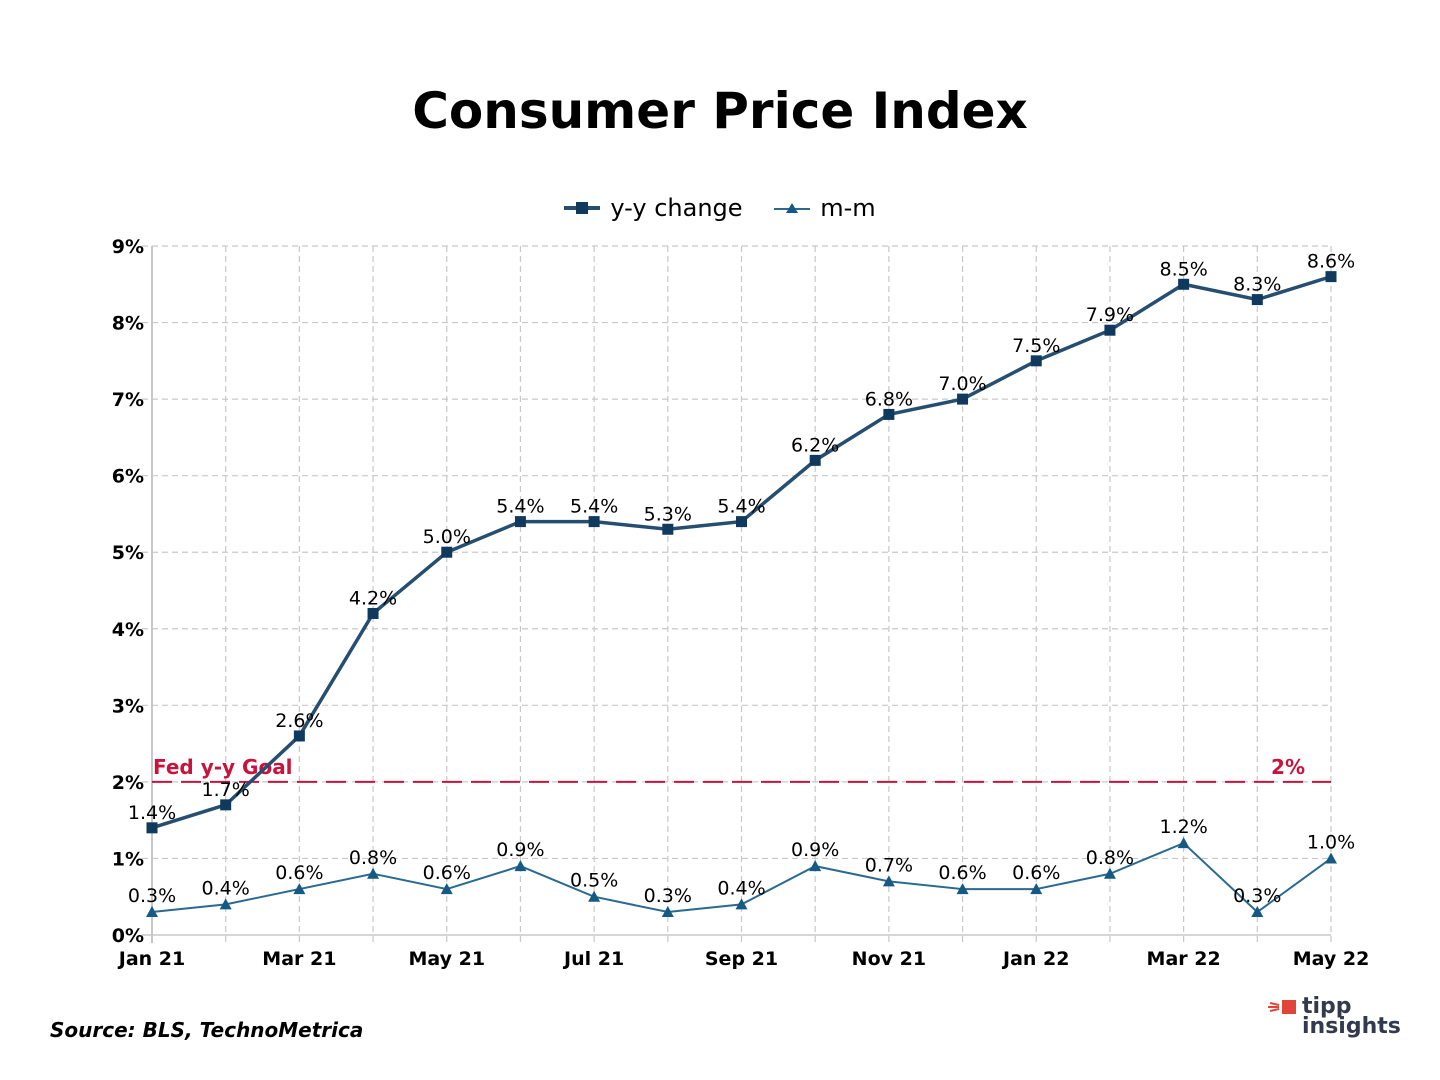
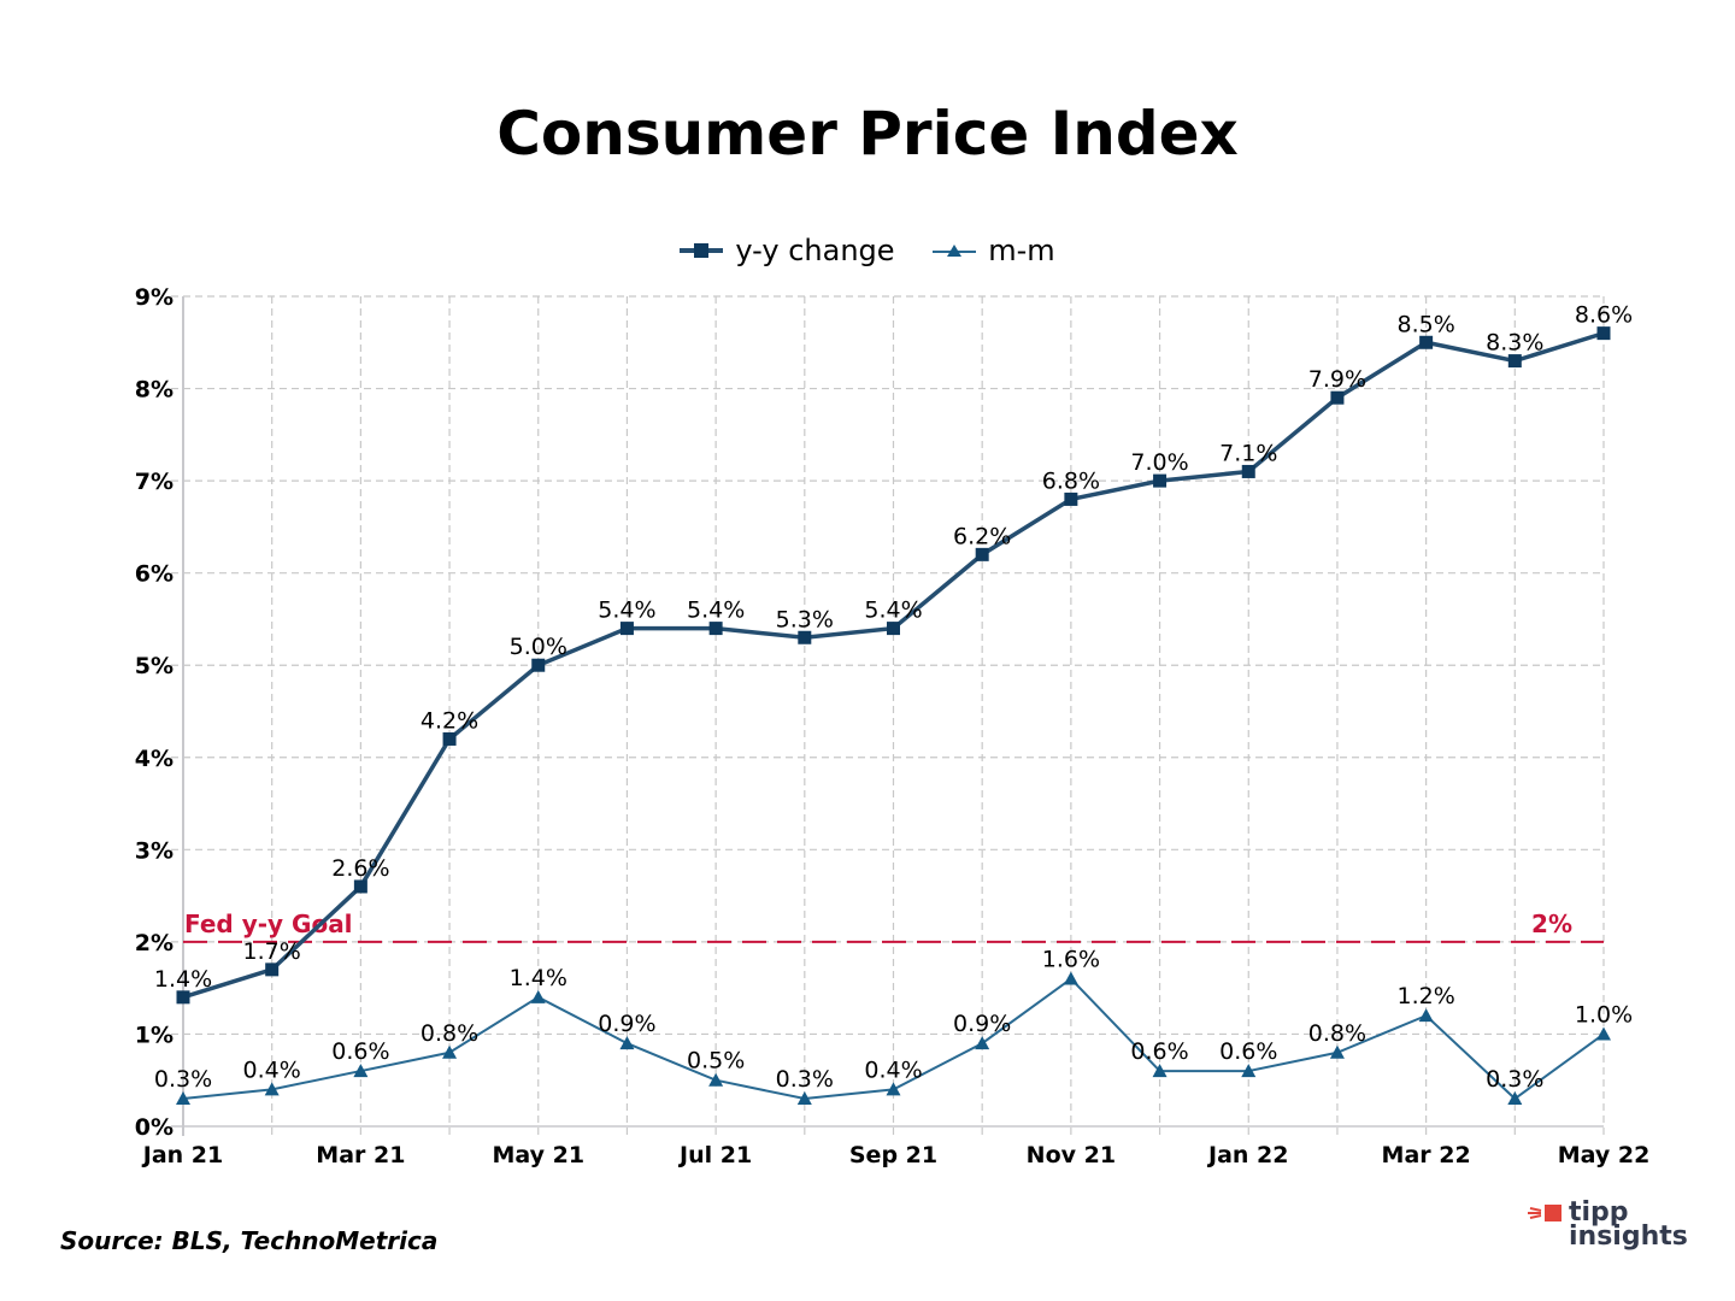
m-m/May 21: 0.6% -> 1.4%
m-m/Nov 21: 0.7% -> 1.6%
y-y change/Jan 22: 7.5% -> 7.1%
